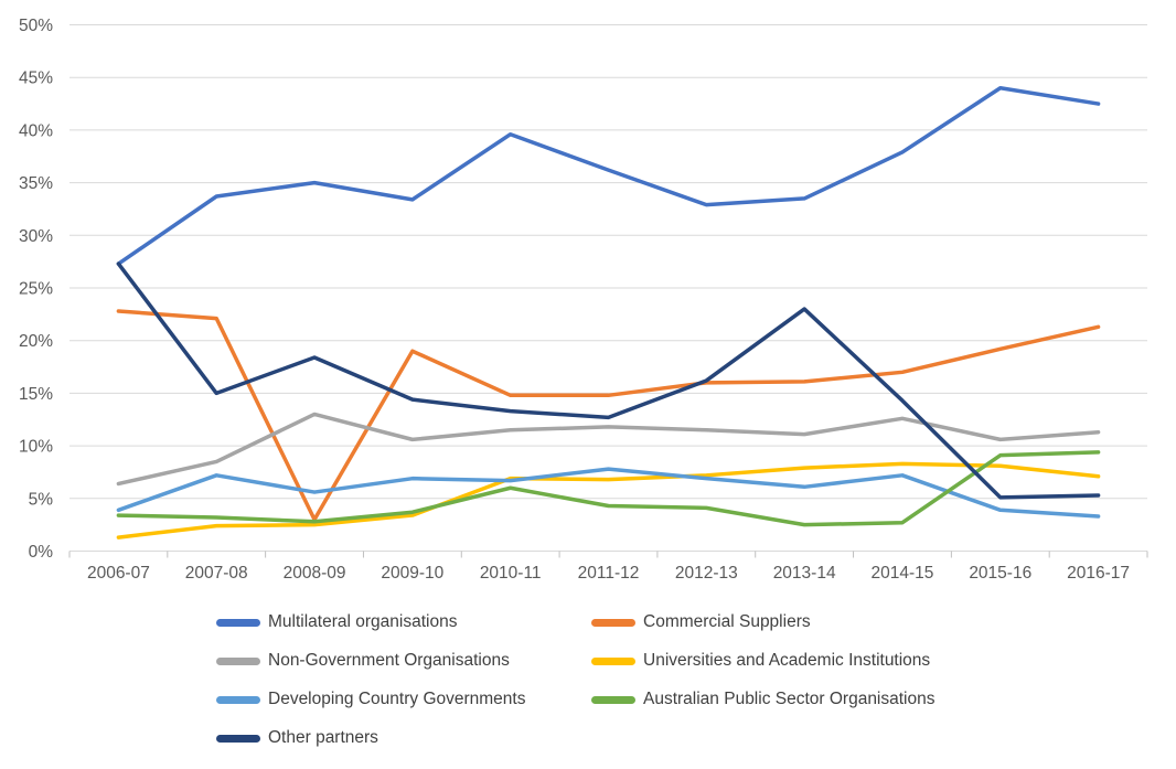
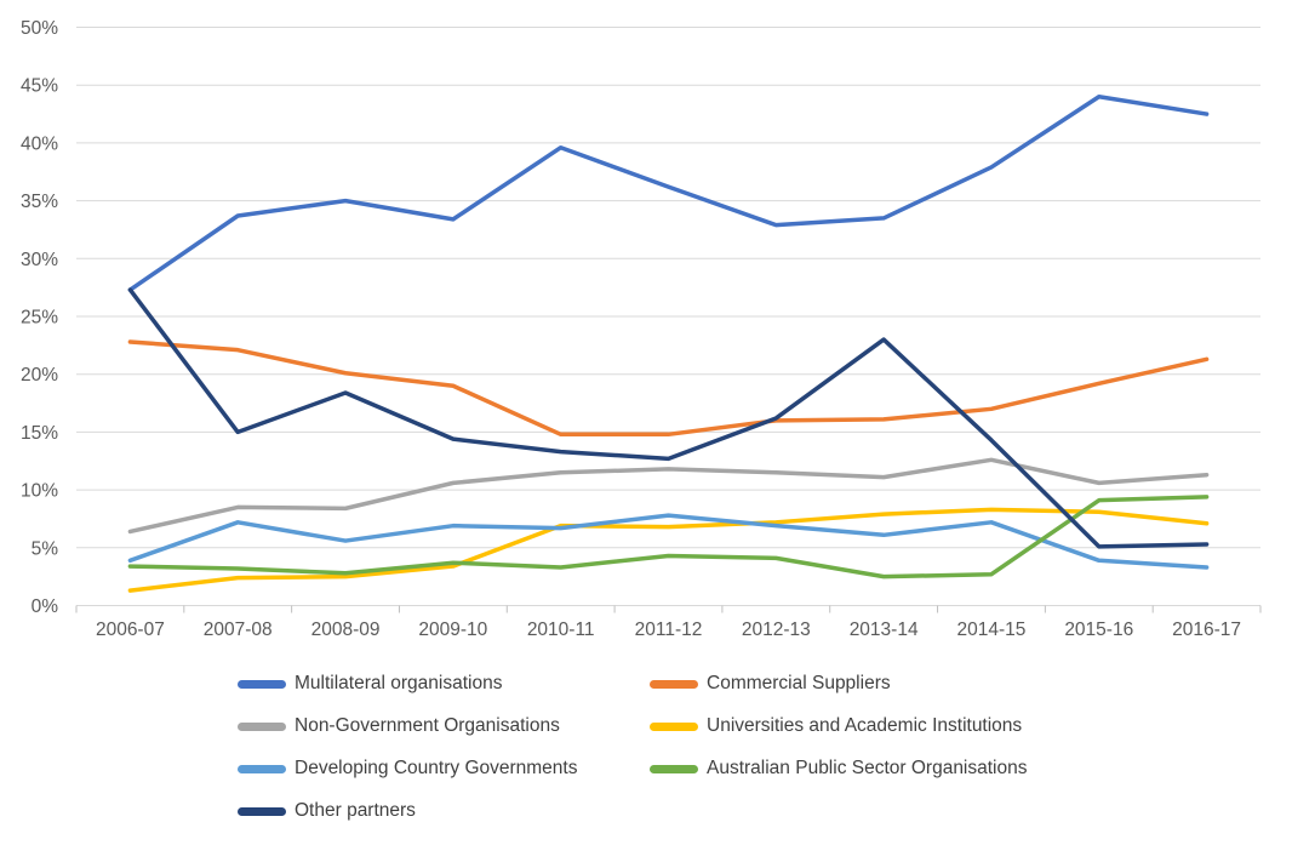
Commercial Suppliers/2008-09: 3% -> 20%
Non-Government Organisations/2008-09: 13% -> 8%
Australian Public Sector Organisations/2010-11: 6% -> 3%
